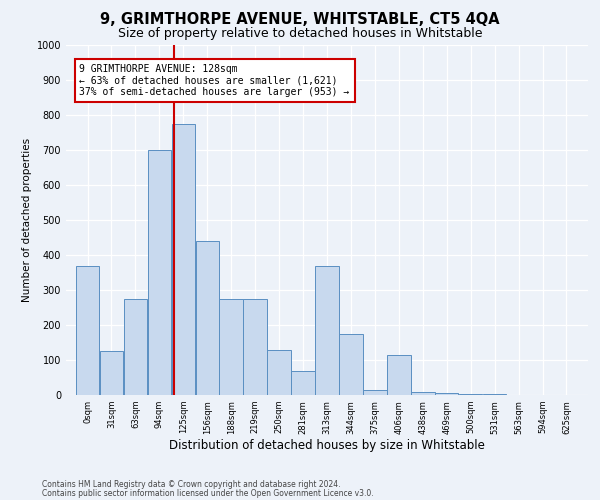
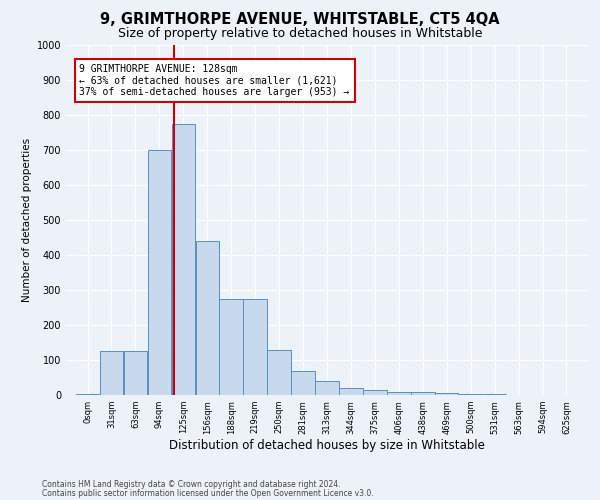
0sqm: 370 -> 2
63sqm: 275 -> 125
313sqm: 370 -> 40
344sqm: 175 -> 20
406sqm: 115 -> 10
